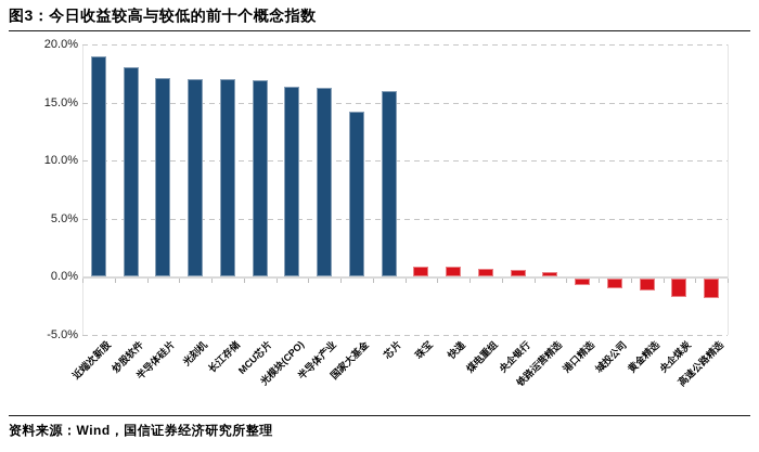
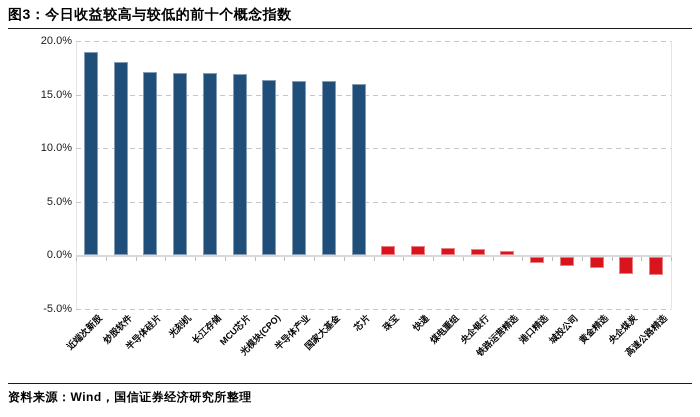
国家大基金: 14.2% -> 16.3%
